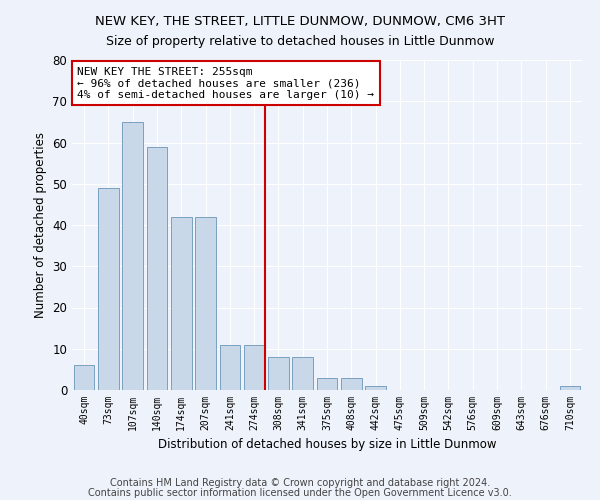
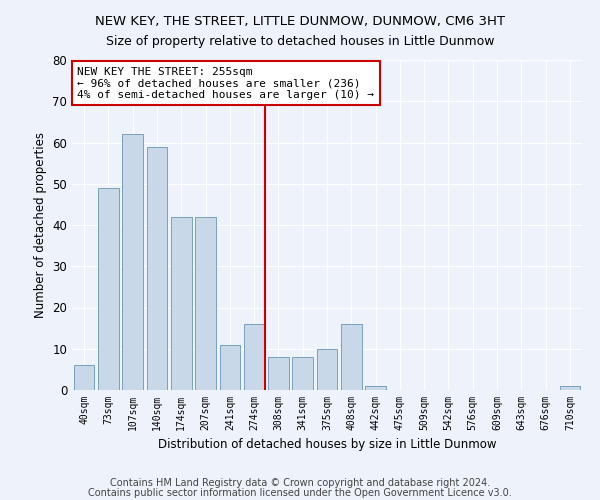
107sqm: 65 -> 62
274sqm: 11 -> 16
375sqm: 3 -> 10
408sqm: 3 -> 16
